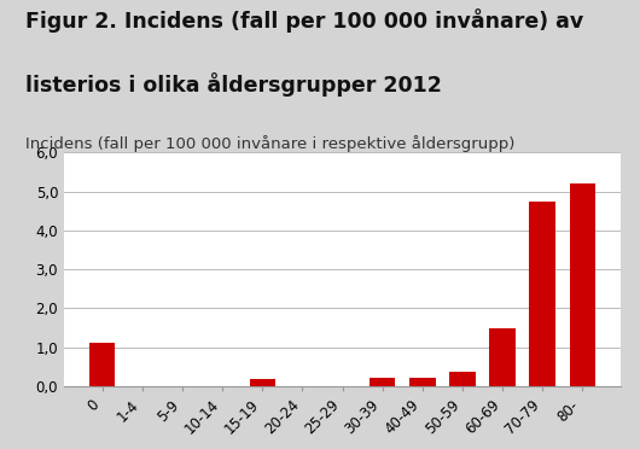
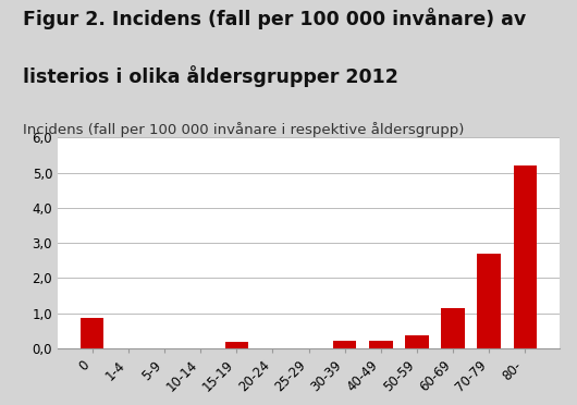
0: 1,10 -> 0,87
60-69: 1,50 -> 1,15
70-79: 4,75 -> 2,70
